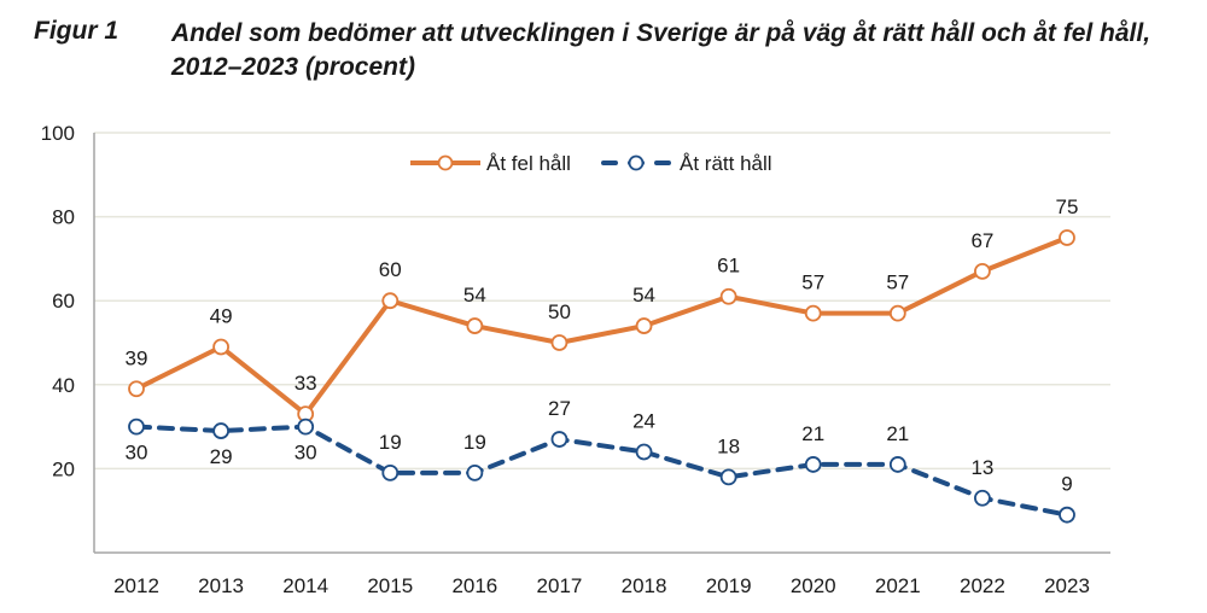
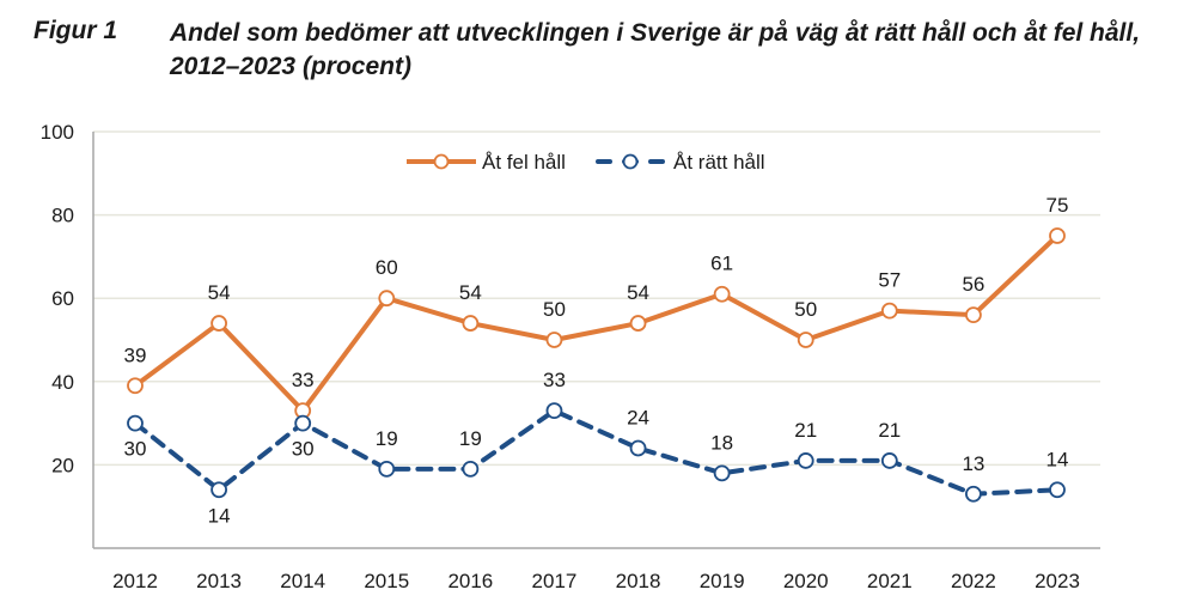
Åt fel håll/2013: 49 -> 54
Åt rätt håll/2013: 29 -> 14
Åt rätt håll/2017: 27 -> 33
Åt fel håll/2020: 57 -> 50
Åt fel håll/2022: 67 -> 56
Åt rätt håll/2023: 9 -> 14
